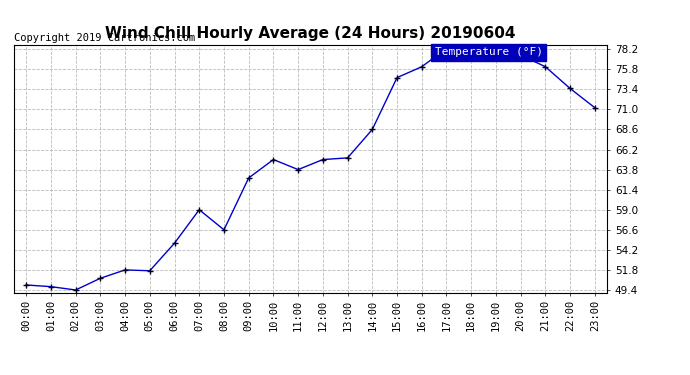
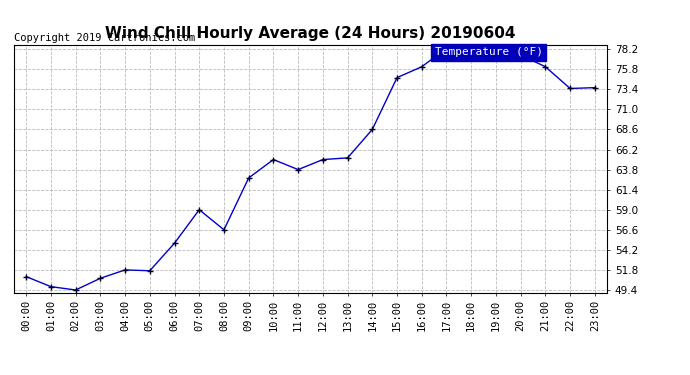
00:00: 50.0 -> 51.0
23:00: 71.2 -> 73.6
